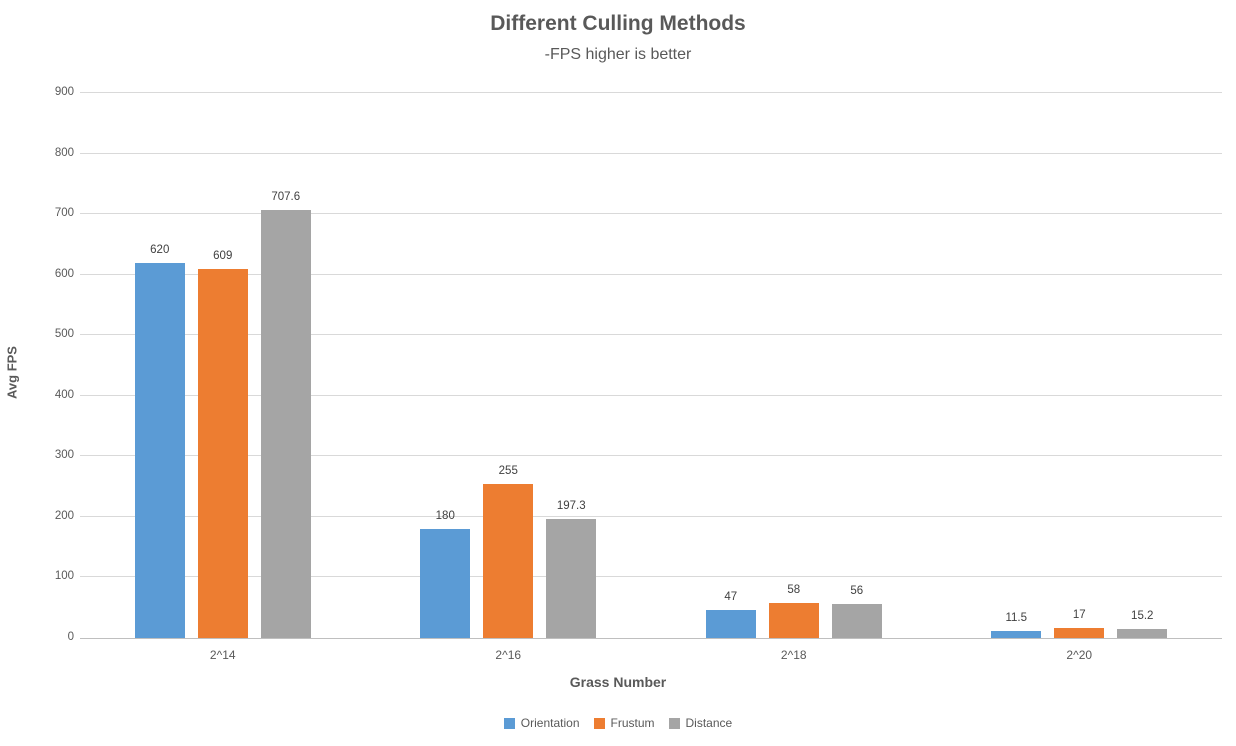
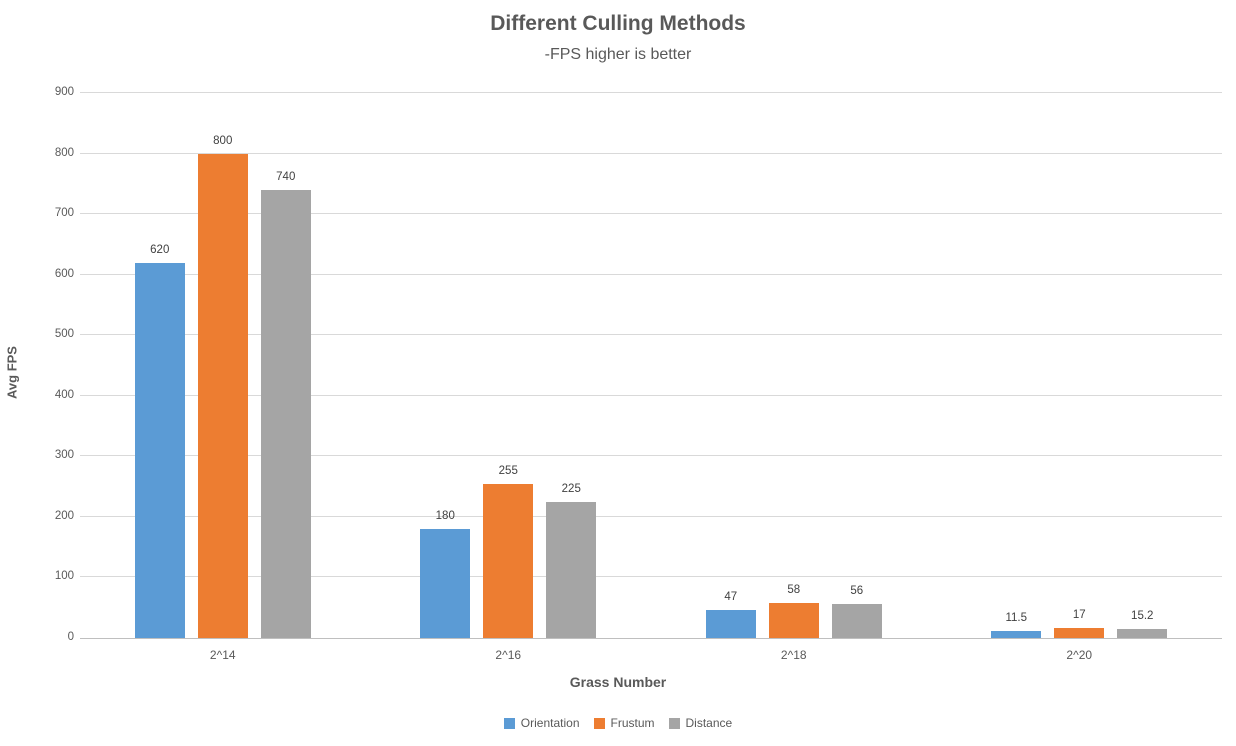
Frustum/2^14: 609 -> 800
Distance/2^14: 707.6 -> 740
Distance/2^16: 197.3 -> 225
